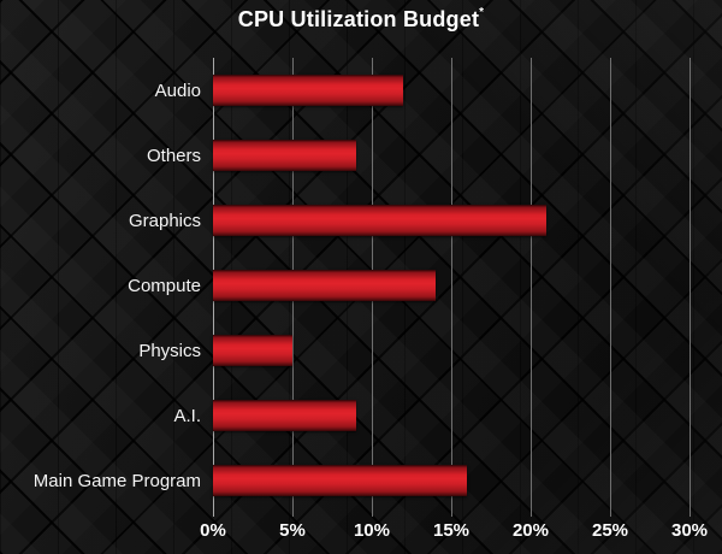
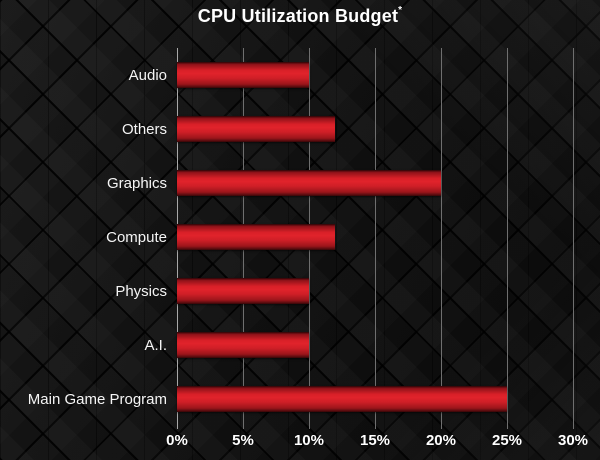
Audio: 12% -> 10%
Others: 9% -> 12%
Graphics: 21% -> 20%
Compute: 14% -> 12%
Physics: 5% -> 10%
A.I.: 9% -> 10%
Main Game Program: 16% -> 25%
